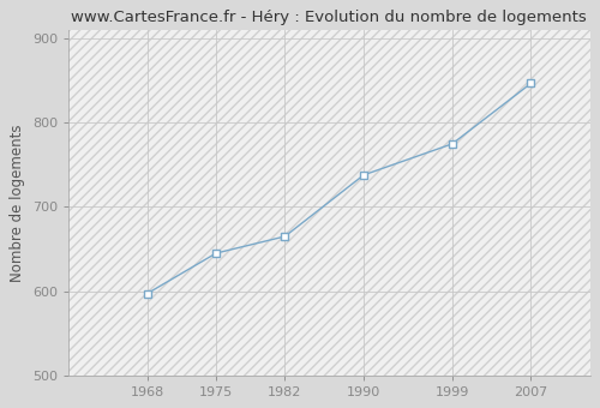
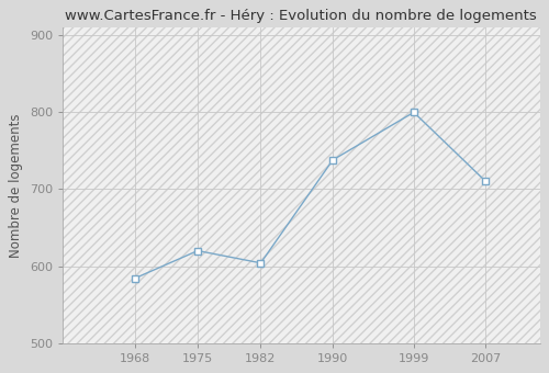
1968: 597 -> 584
1975: 645 -> 620
1982: 665 -> 604
1999: 775 -> 800
2007: 847 -> 710
